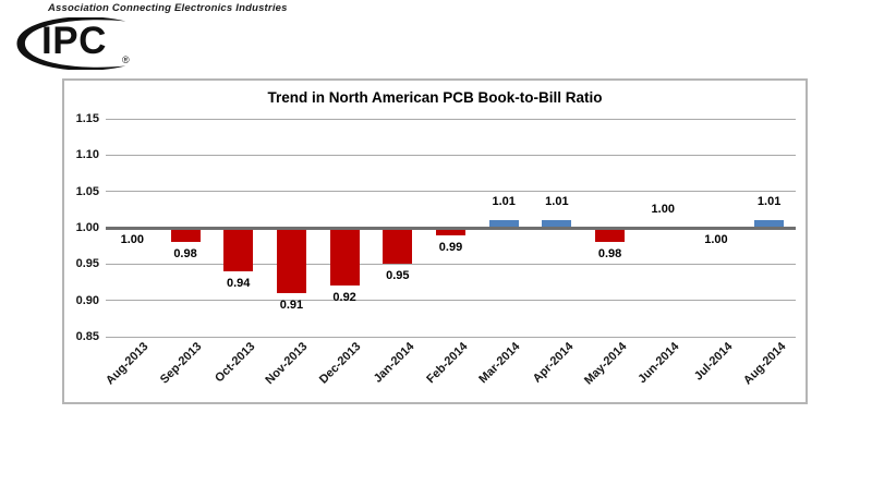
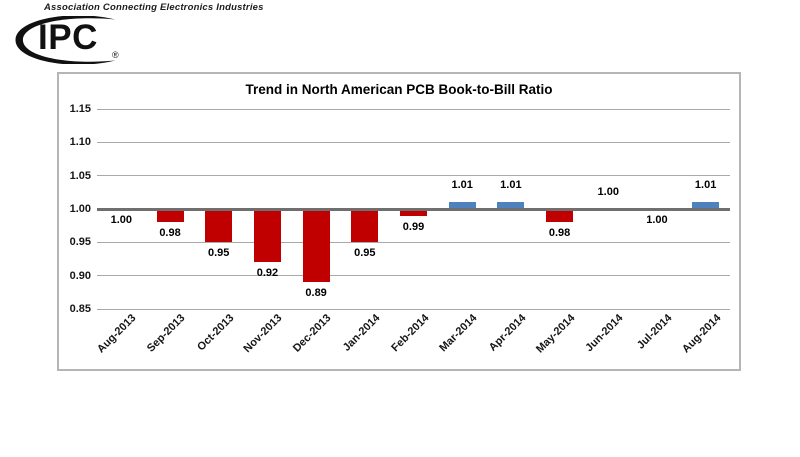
Oct-2013: 0.94 -> 0.95
Nov-2013: 0.91 -> 0.92
Dec-2013: 0.92 -> 0.89
